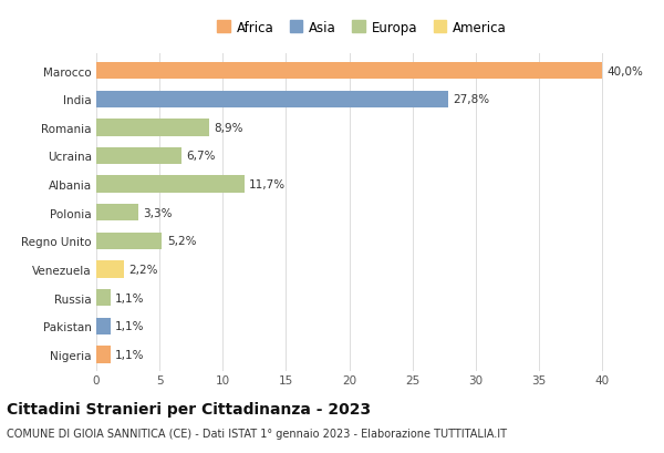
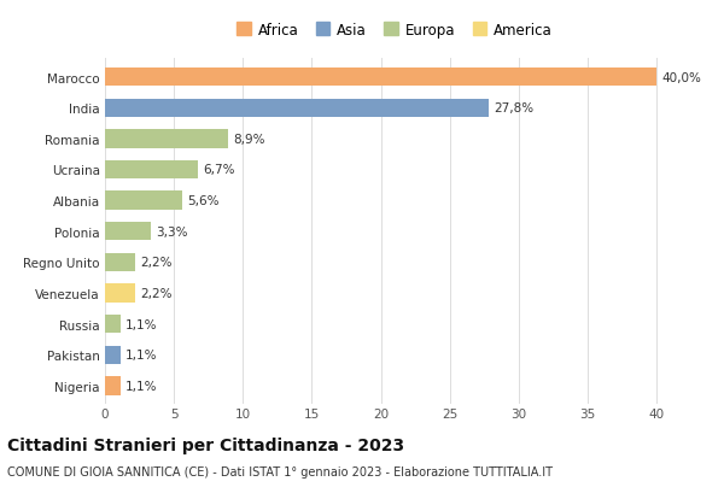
Albania: 11,7% -> 5,6%
Regno Unito: 5,2% -> 2,2%
